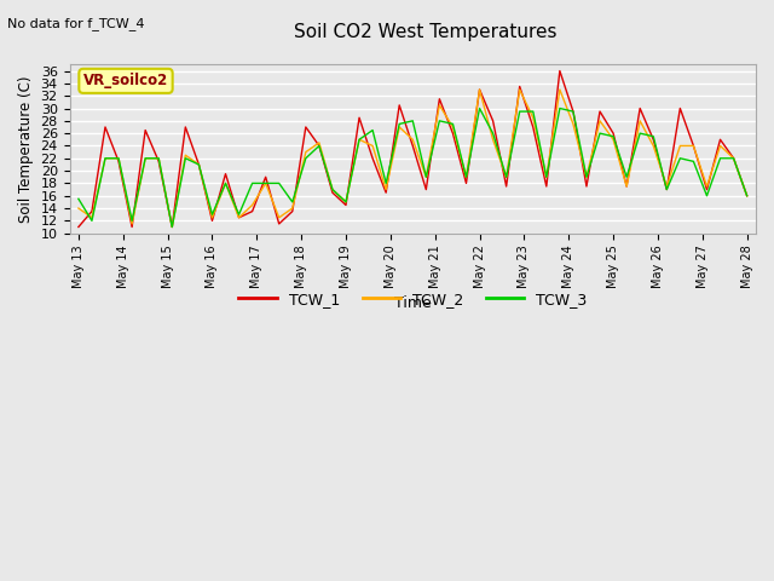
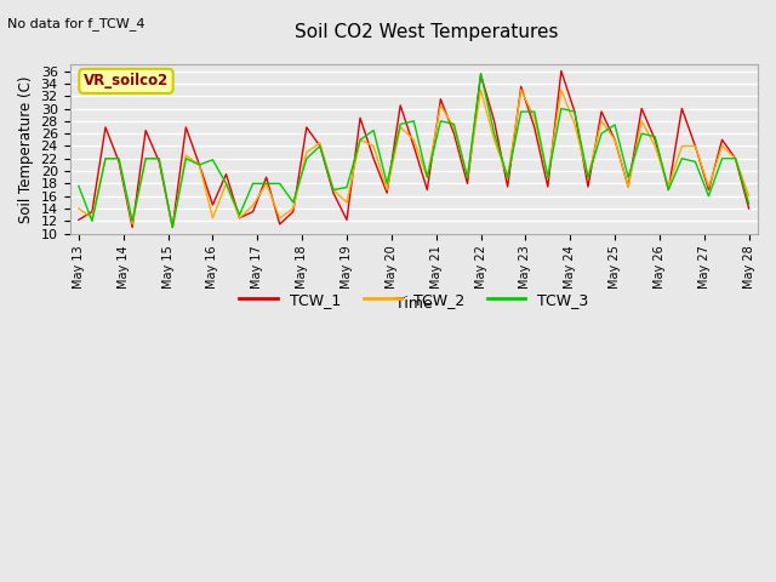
TCW_1/May 13: 11.0 -> 12.2
TCW_3/May 13: 15.5 -> 17.6
TCW_1/May 16: 12.0 -> 14.6
TCW_3/May 16: 13.0 -> 21.8
TCW_1/May 19: 14.5 -> 12.2
TCW_3/May 19: 15.0 -> 17.4
TCW_1/May 22: 33.0 -> 35.4
TCW_3/May 22: 30.0 -> 35.6
TCW_1/May 25: 26.0 -> 25.0
TCW_3/May 25: 25.5 -> 27.4
TCW_1/May 28: 16.0 -> 14.0
TCW_3/May 28: 16.0 -> 14.8
